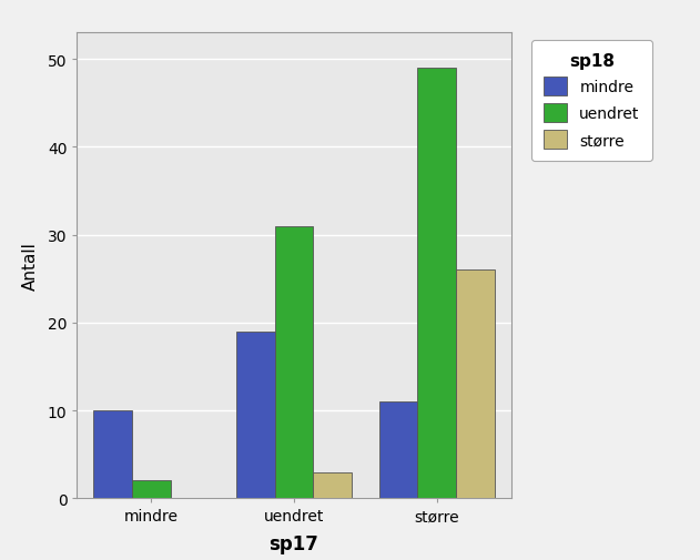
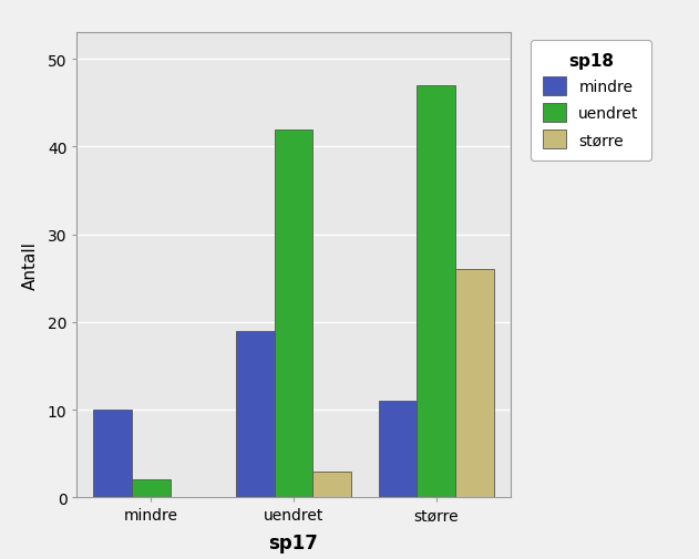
uendret/uendret: 31 -> 42
uendret/større: 49 -> 47
